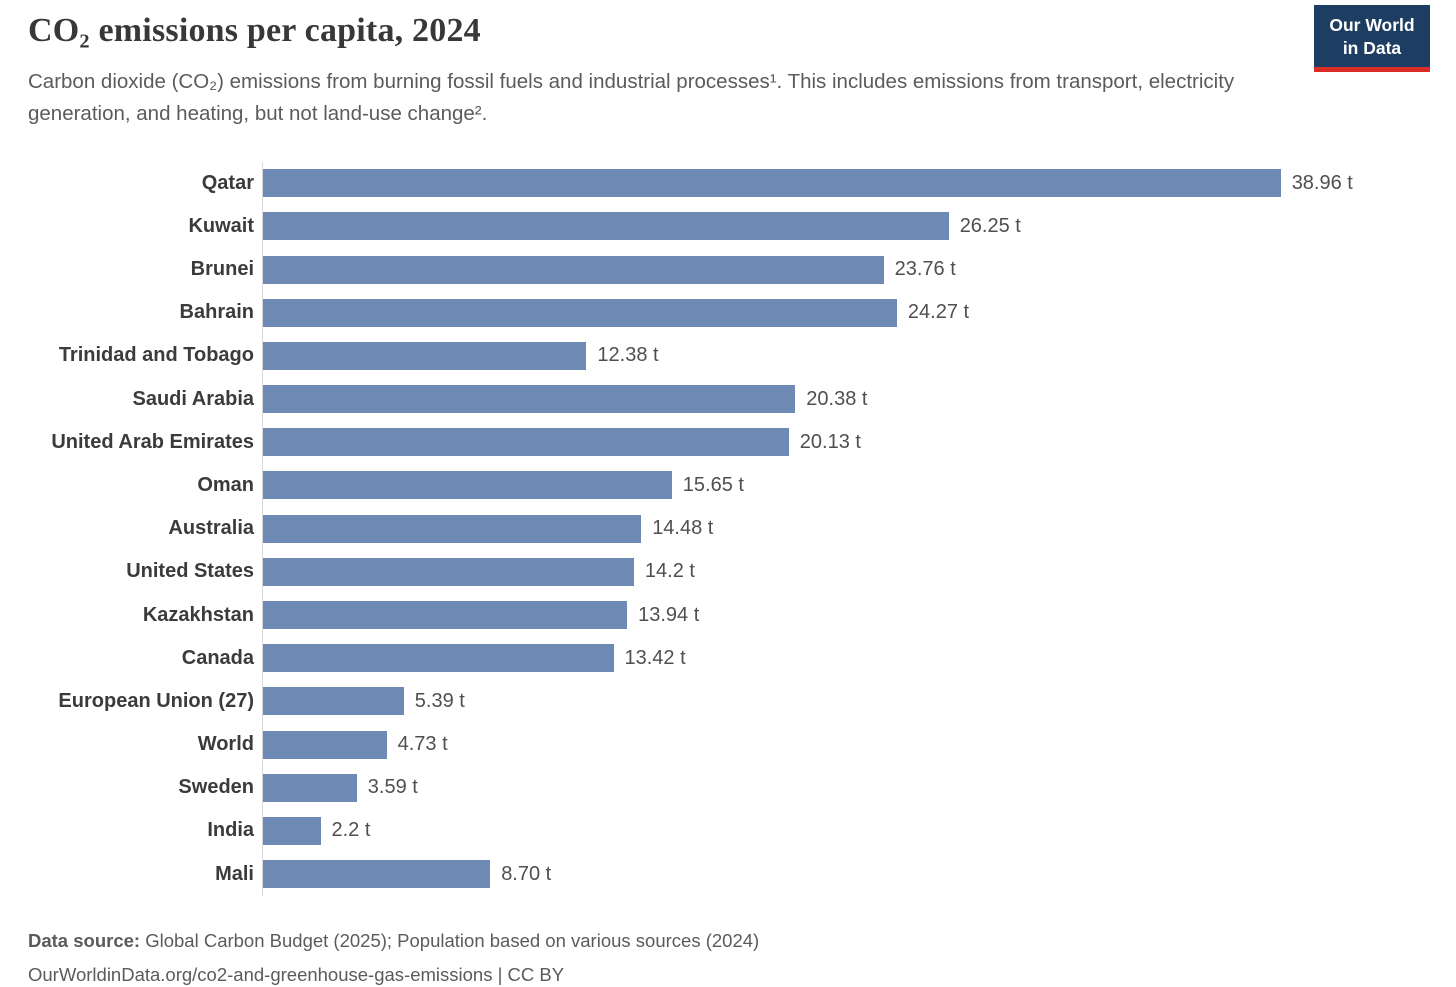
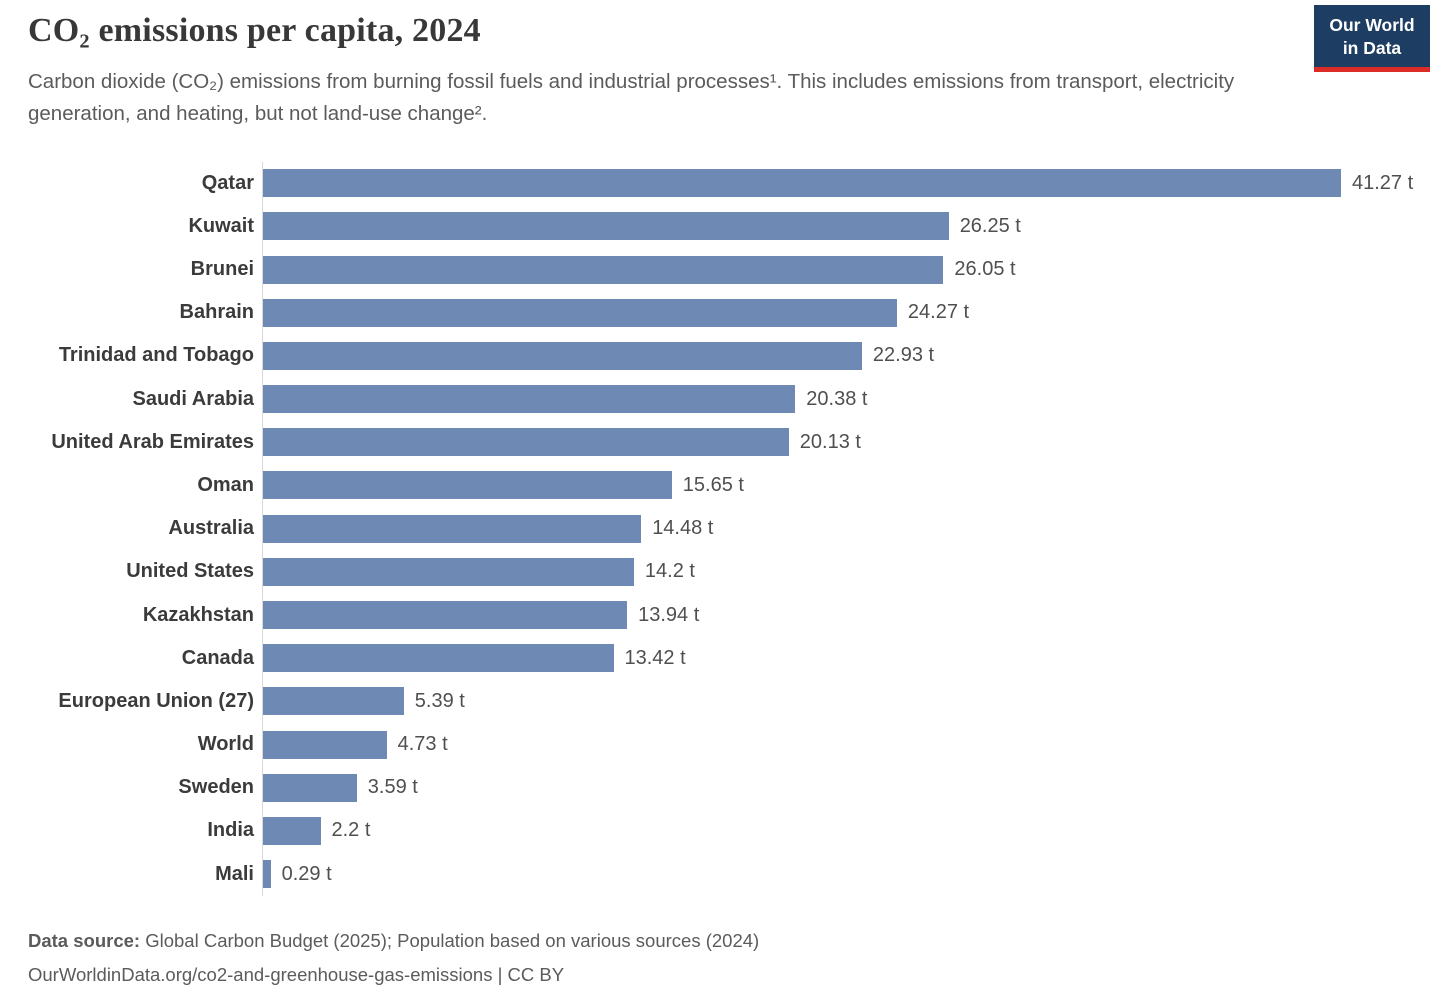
Qatar: 38.96 -> 41.27
Brunei: 23.76 -> 26.05
Trinidad and Tobago: 12.38 -> 22.93
Mali: 8.70 -> 0.29
